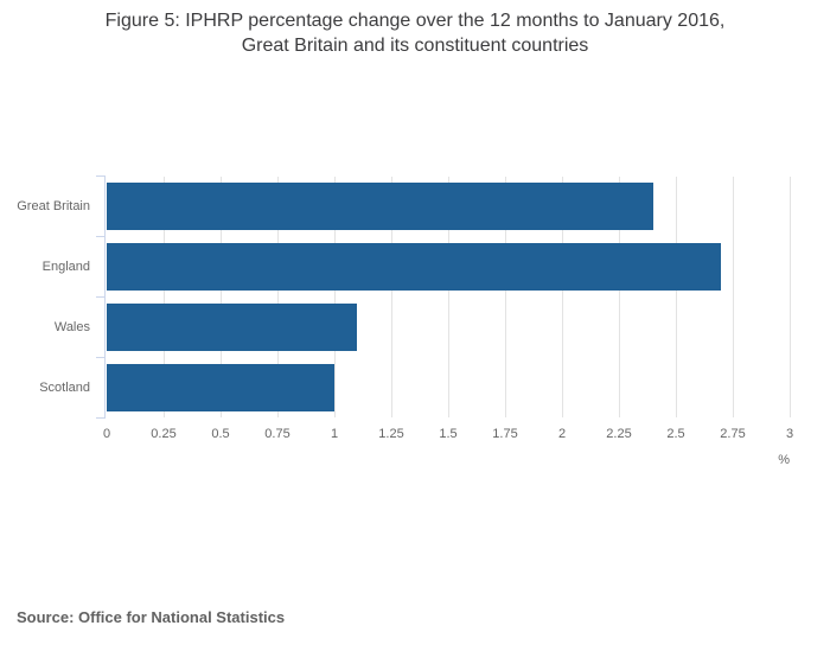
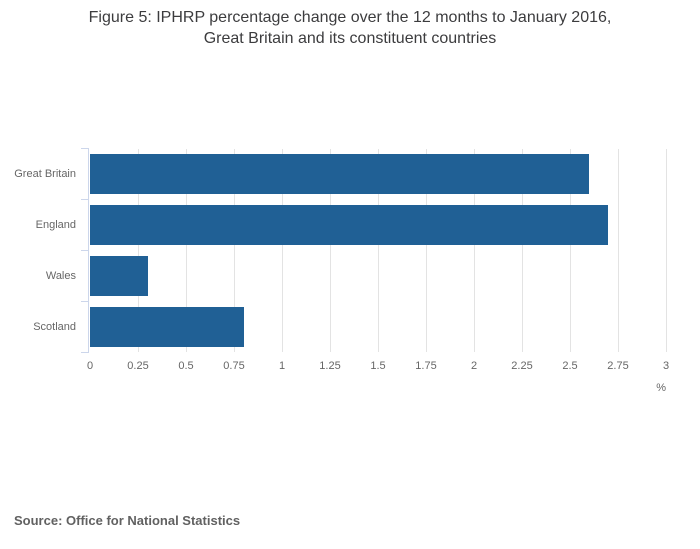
Great Britain: 2.4 -> 2.6
Wales: 1.1 -> 0.3
Scotland: 1.0 -> 0.8
